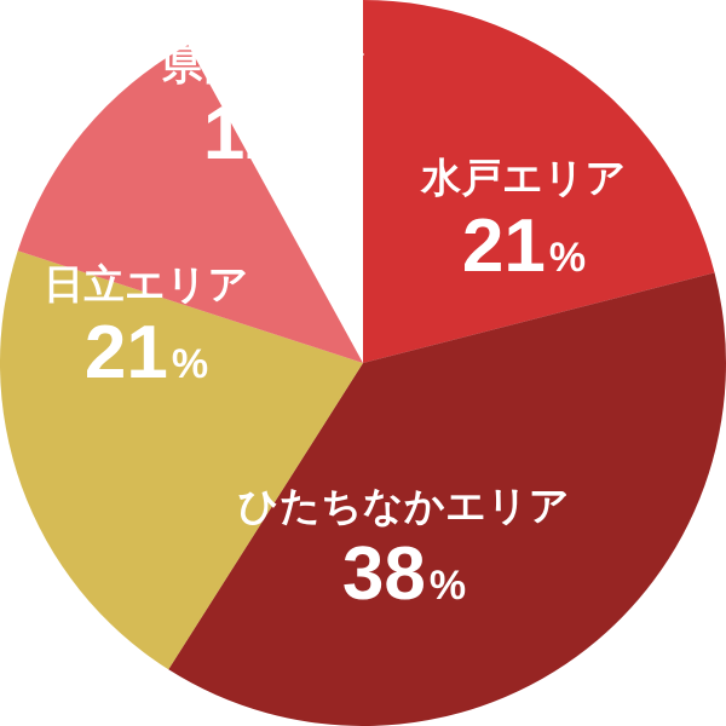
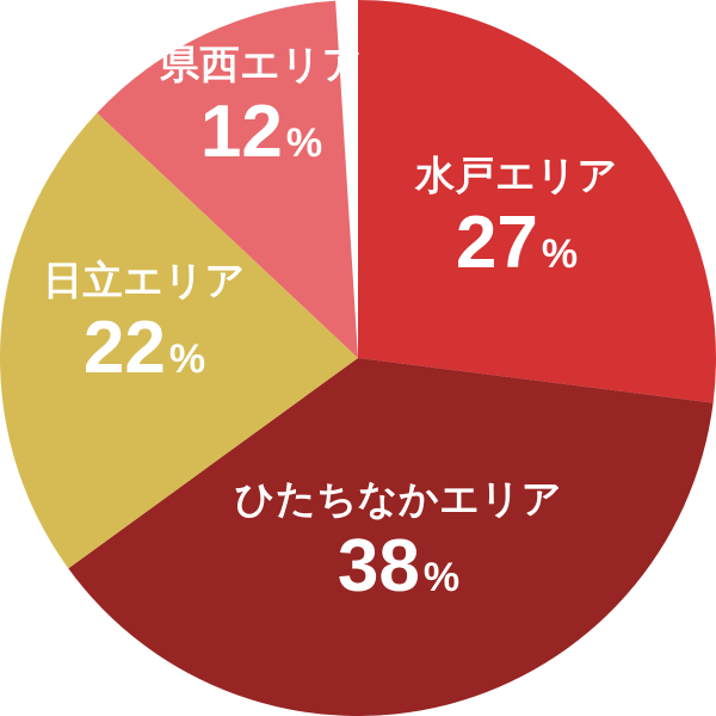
水戸エリア: 21 -> 27
日立エリア: 21 -> 22
